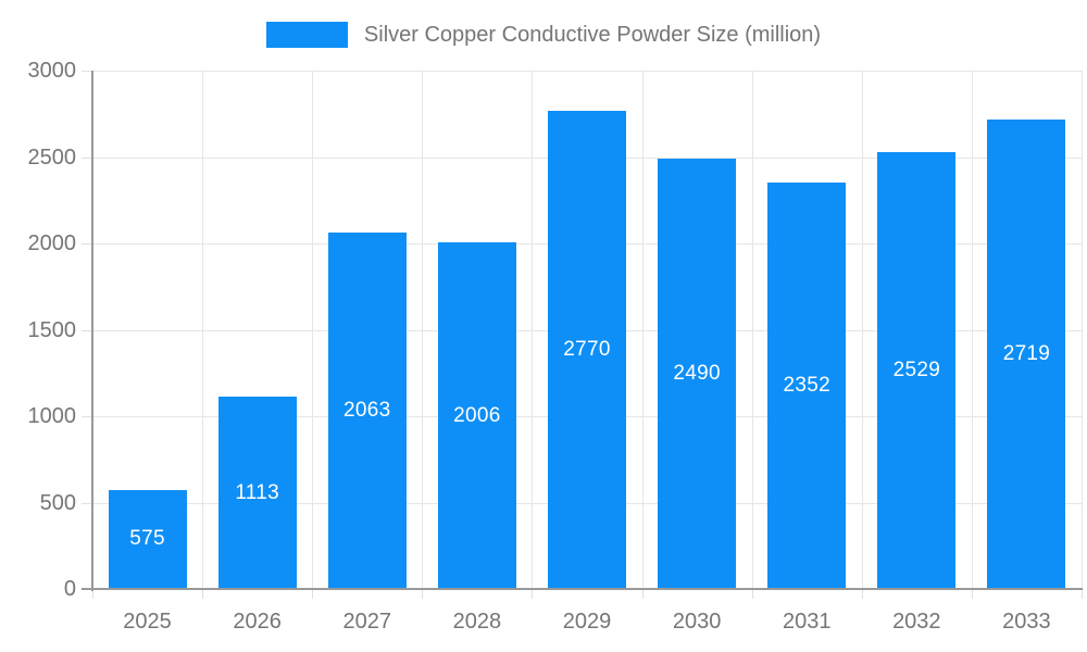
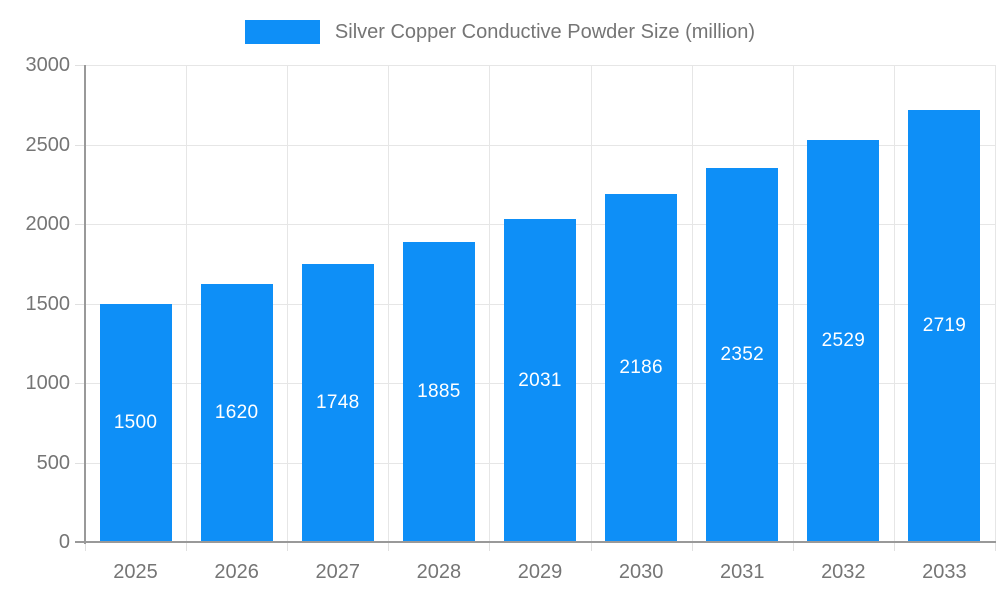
2025: 575 -> 1500
2026: 1113 -> 1620
2027: 2063 -> 1748
2028: 2006 -> 1885
2029: 2770 -> 2031
2030: 2490 -> 2186
